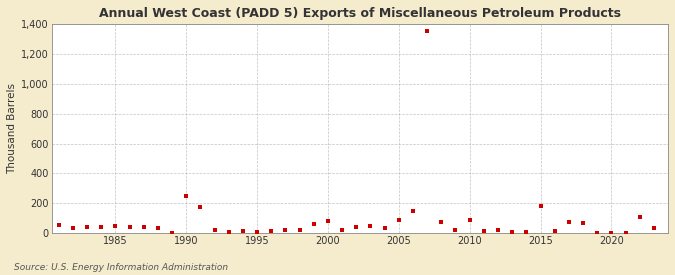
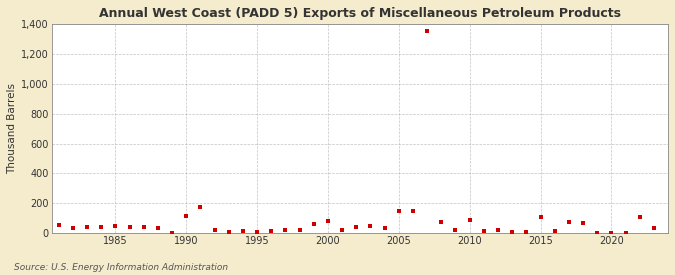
1990: 250 -> 120
2005: 90 -> 150
2015: 180 -> 110
